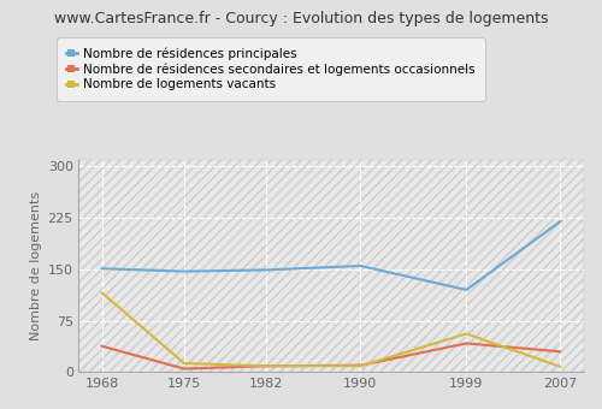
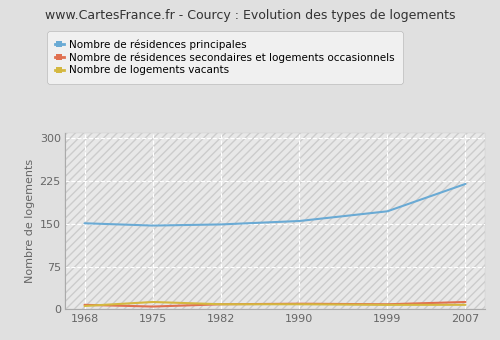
Nombre de résidences secondaires et logements occasionnels/1968: 38 -> 8
Nombre de logements vacants/1968: 116 -> 6
Nombre de résidences principales/1999: 120 -> 172
Nombre de résidences secondaires et logements occasionnels/1999: 42 -> 9
Nombre de logements vacants/1999: 56 -> 8
Nombre de résidences secondaires et logements occasionnels/2007: 30 -> 13
